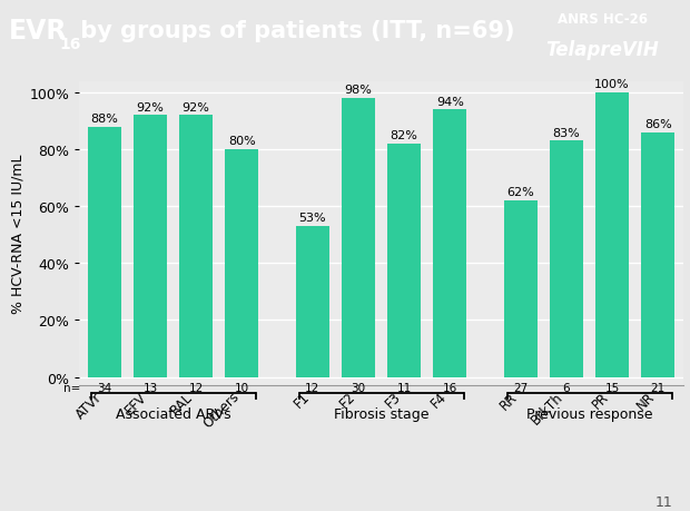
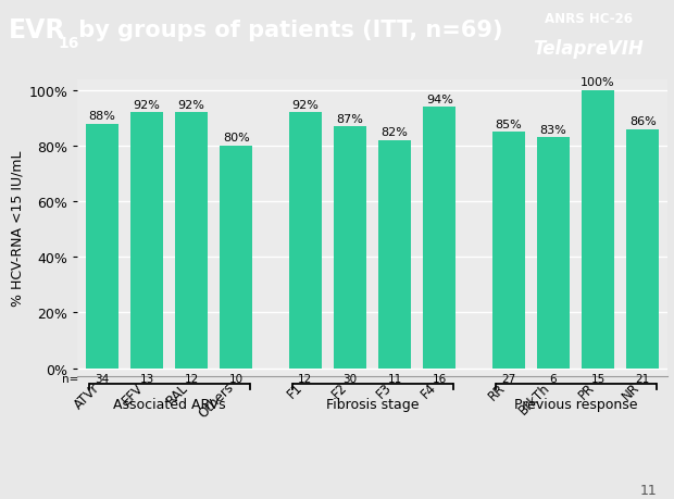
F1: 53% -> 92%
F2: 98% -> 87%
RR: 62% -> 85%
